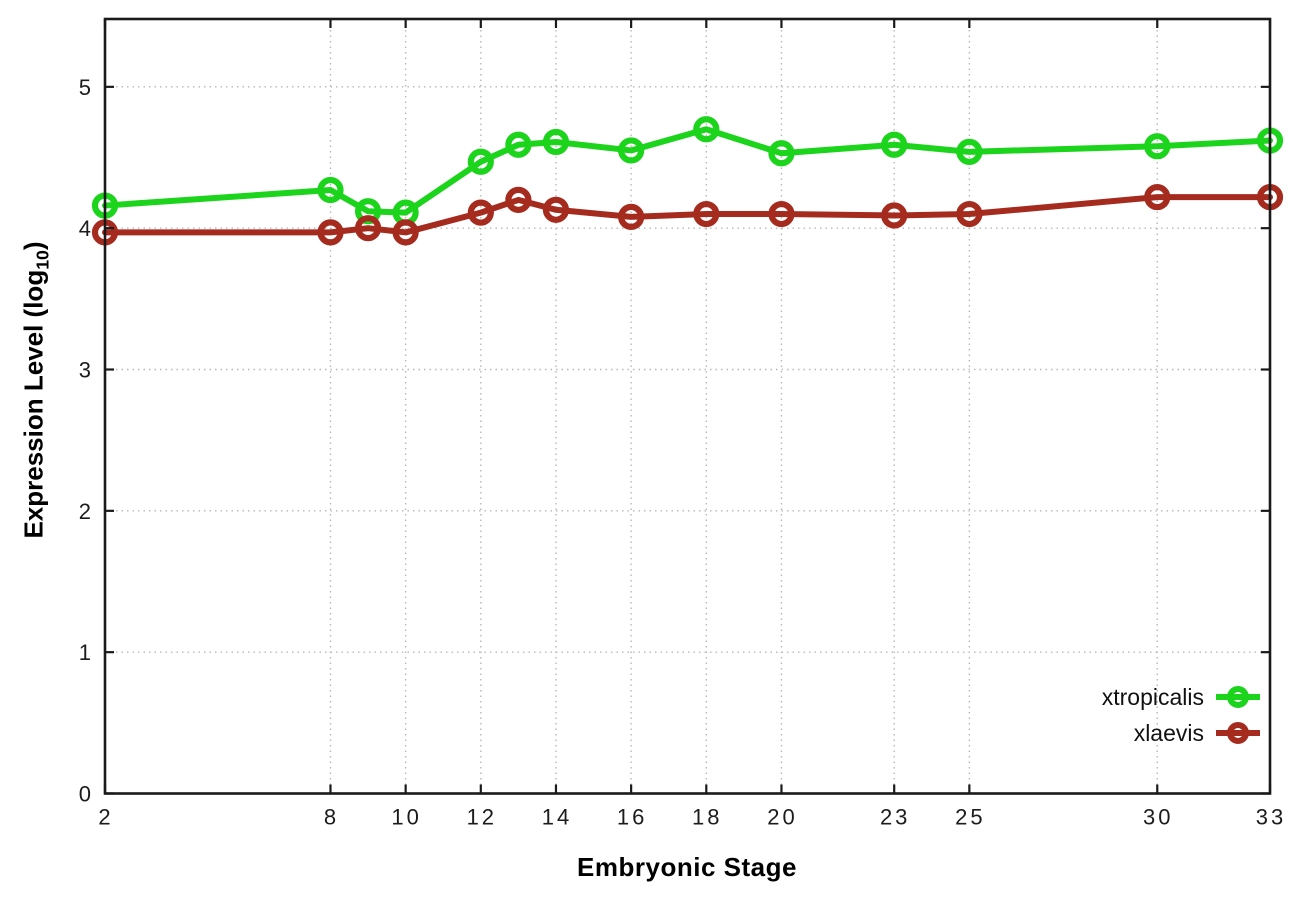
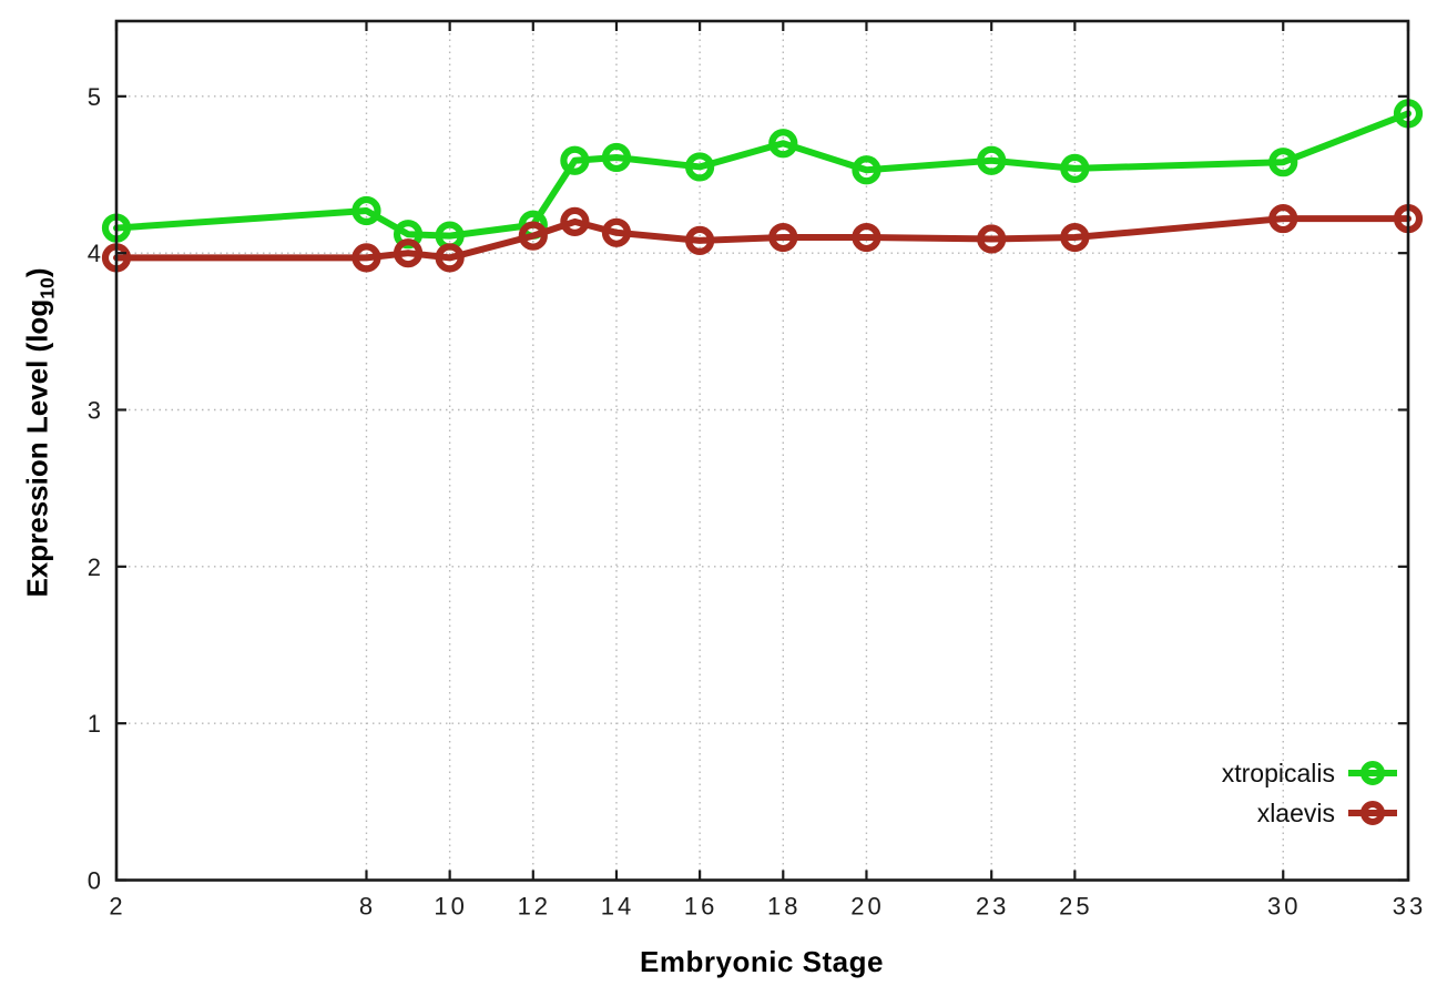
xtropicalis/12: 4.47 -> 4.18
xtropicalis/33: 4.62 -> 4.89
